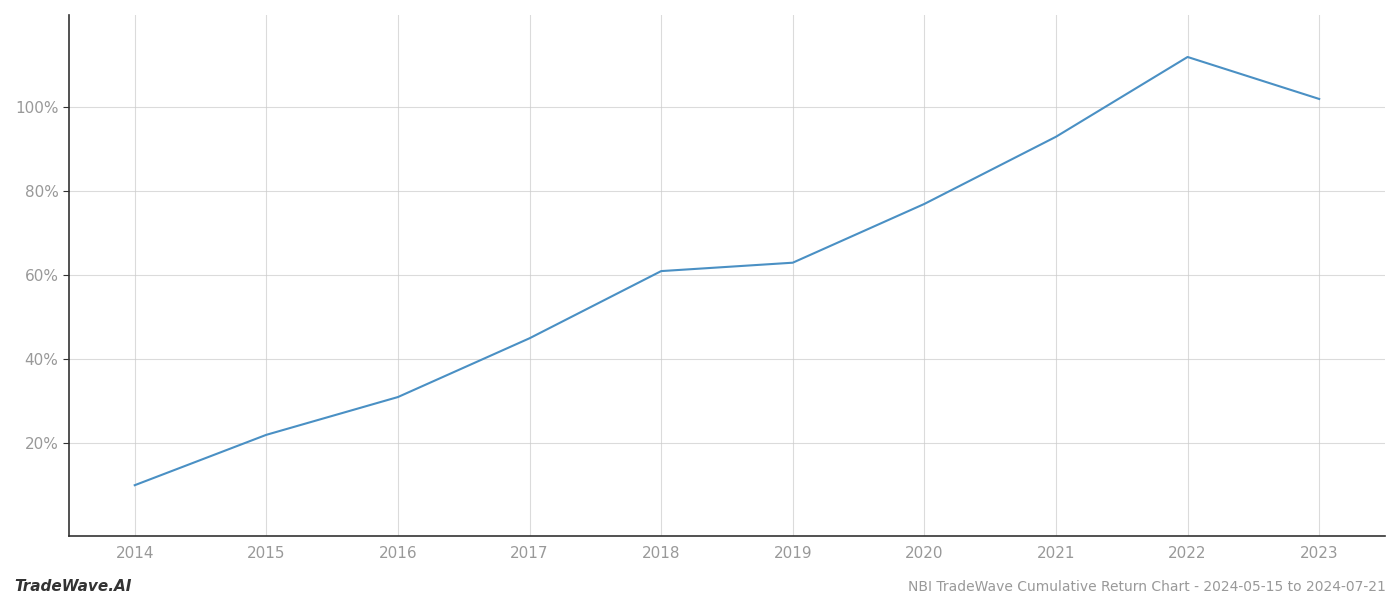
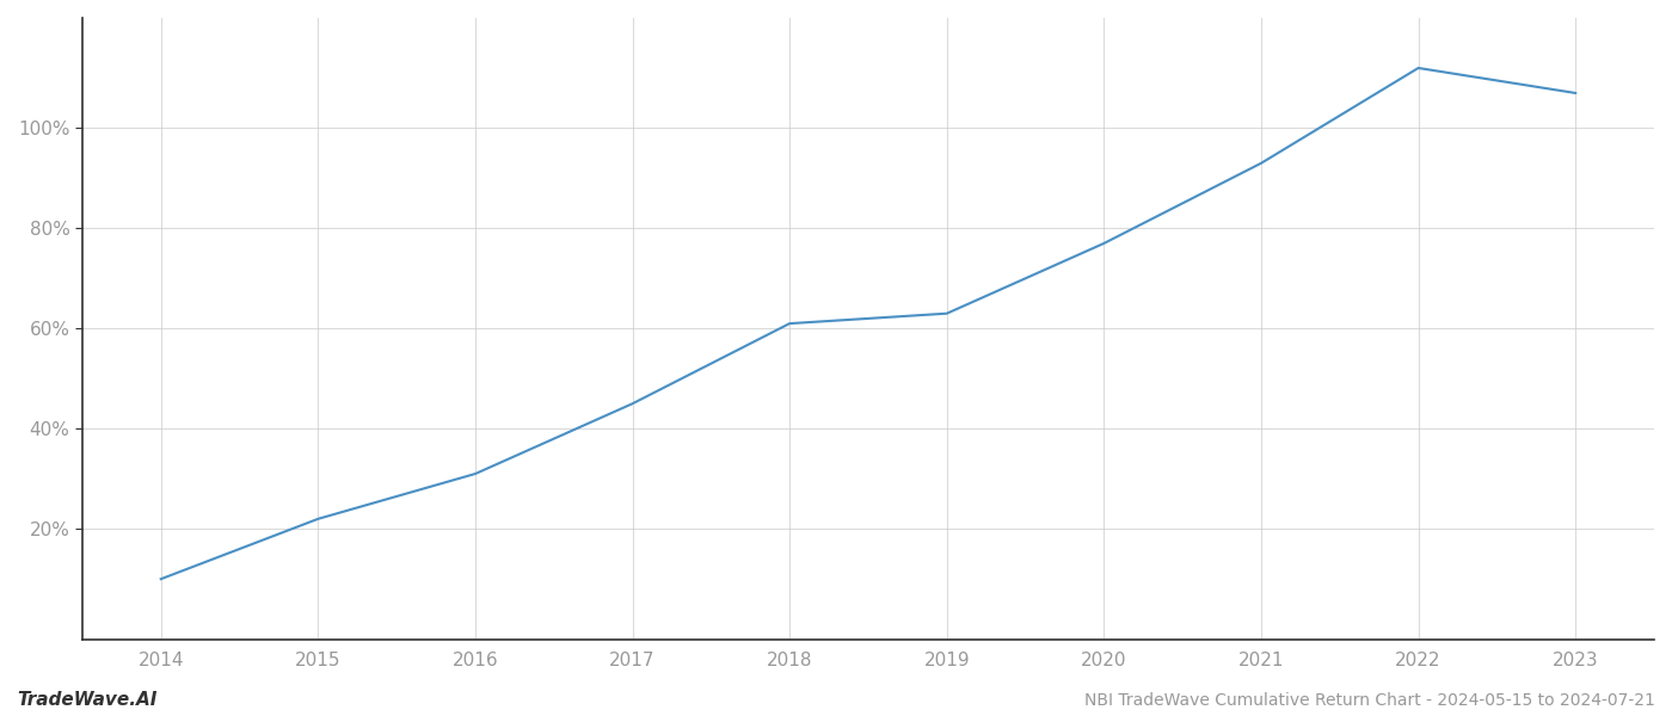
2023: 102% -> 107%
